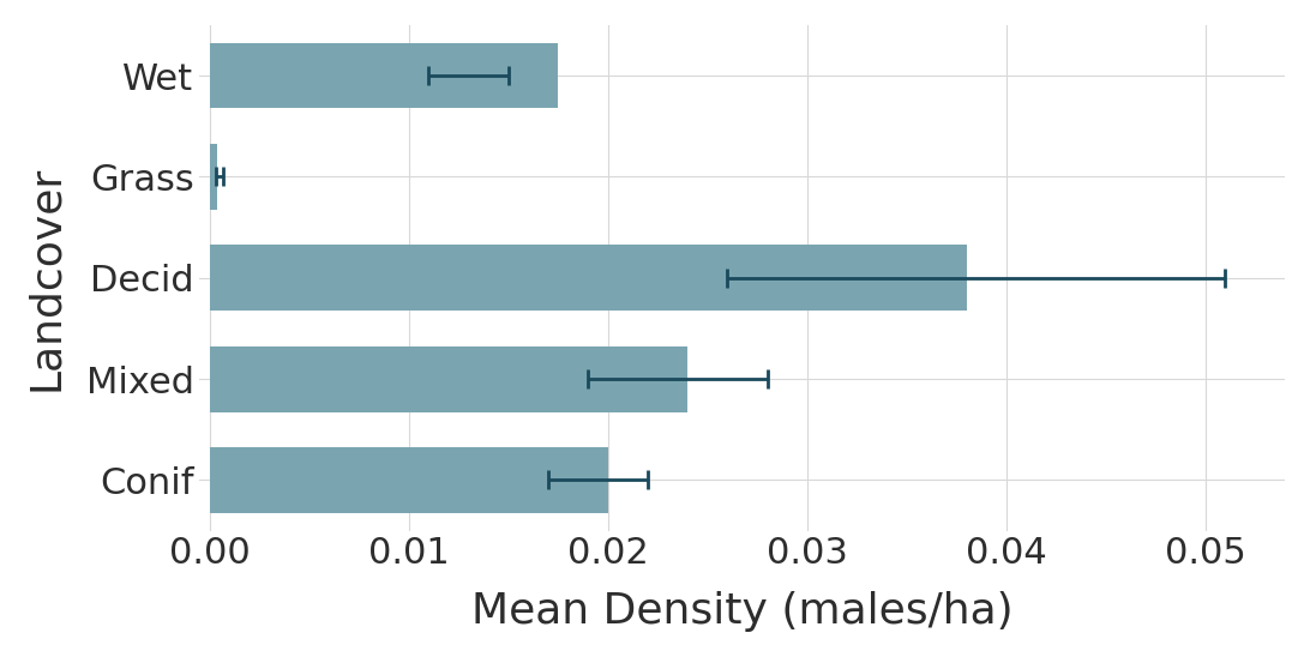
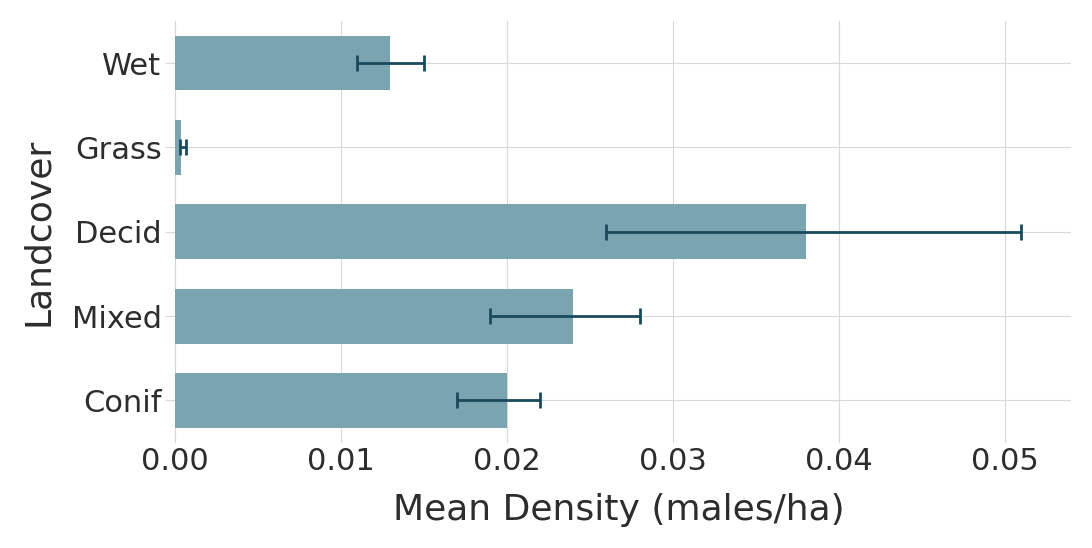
Wet: 0.0175 -> 0.0130
